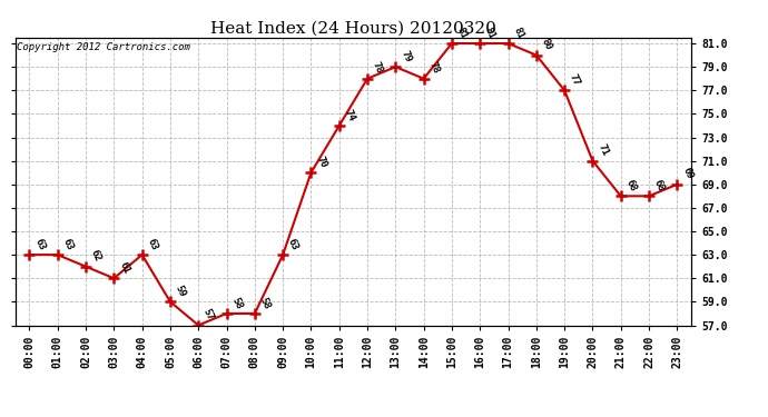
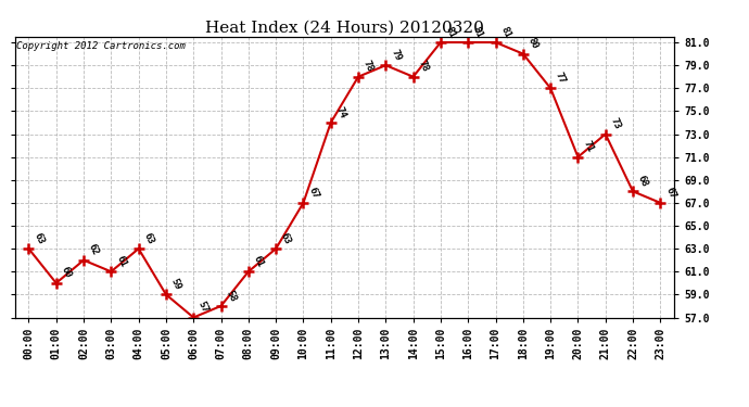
01:00: 63 -> 60
08:00: 58 -> 61
10:00: 70 -> 67
21:00: 68 -> 73
23:00: 69 -> 67
